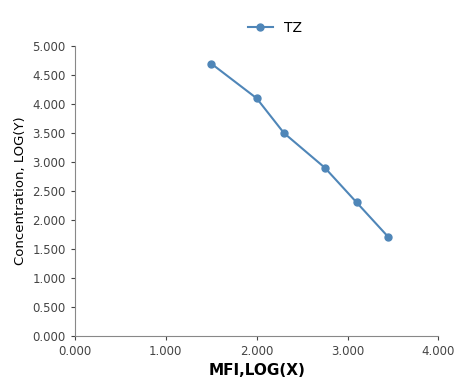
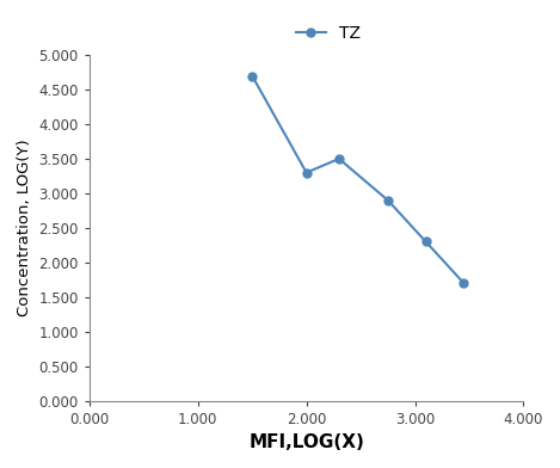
2.000: 4.1 -> 3.3
